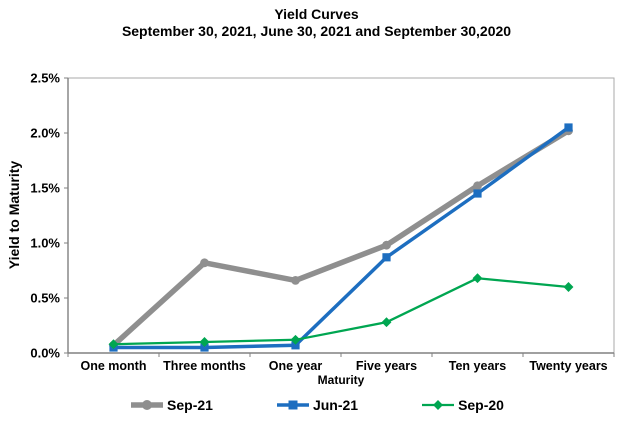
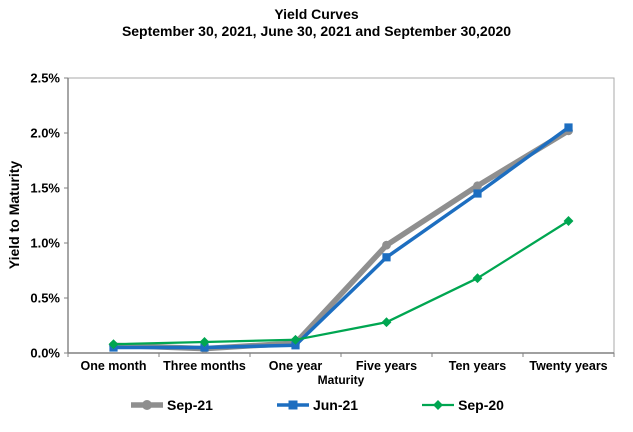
Sep-21/Three months: 0.82% -> 0.04%
Sep-21/One year: 0.66% -> 0.09%
Sep-20/Twenty years: 0.60% -> 1.20%
